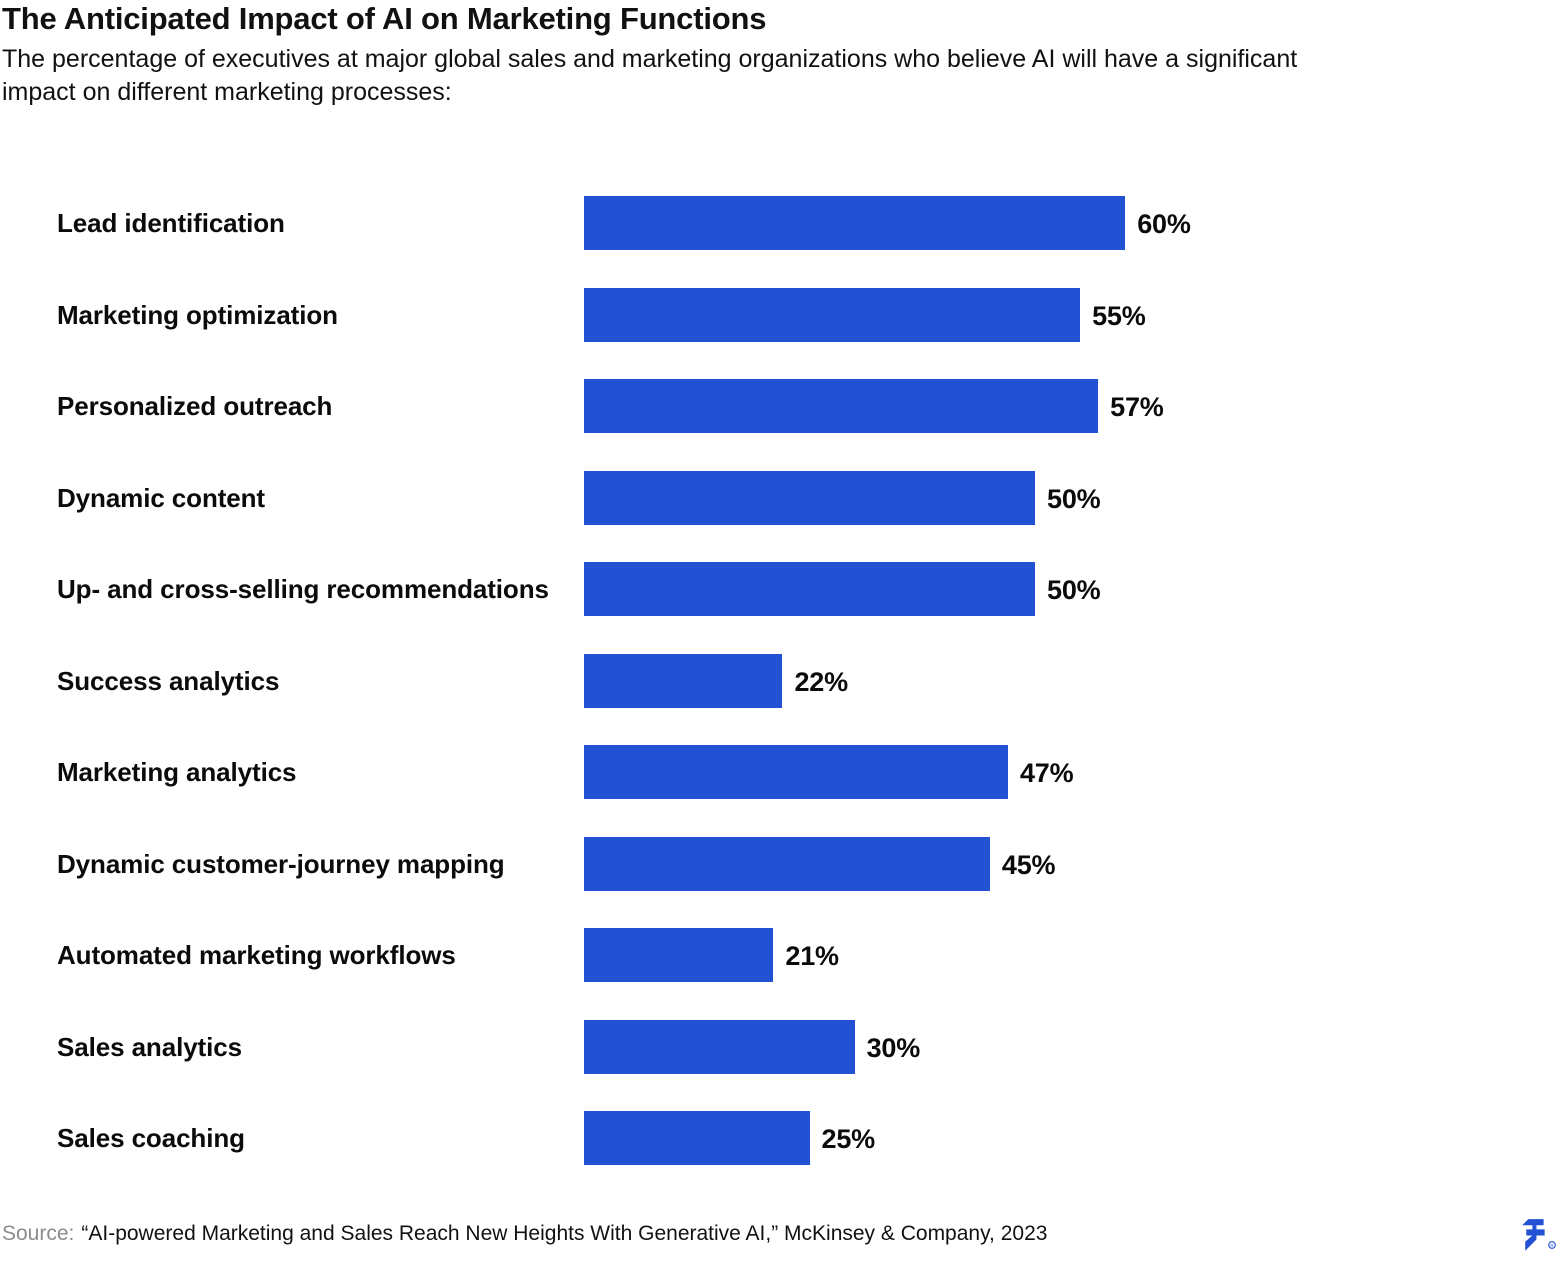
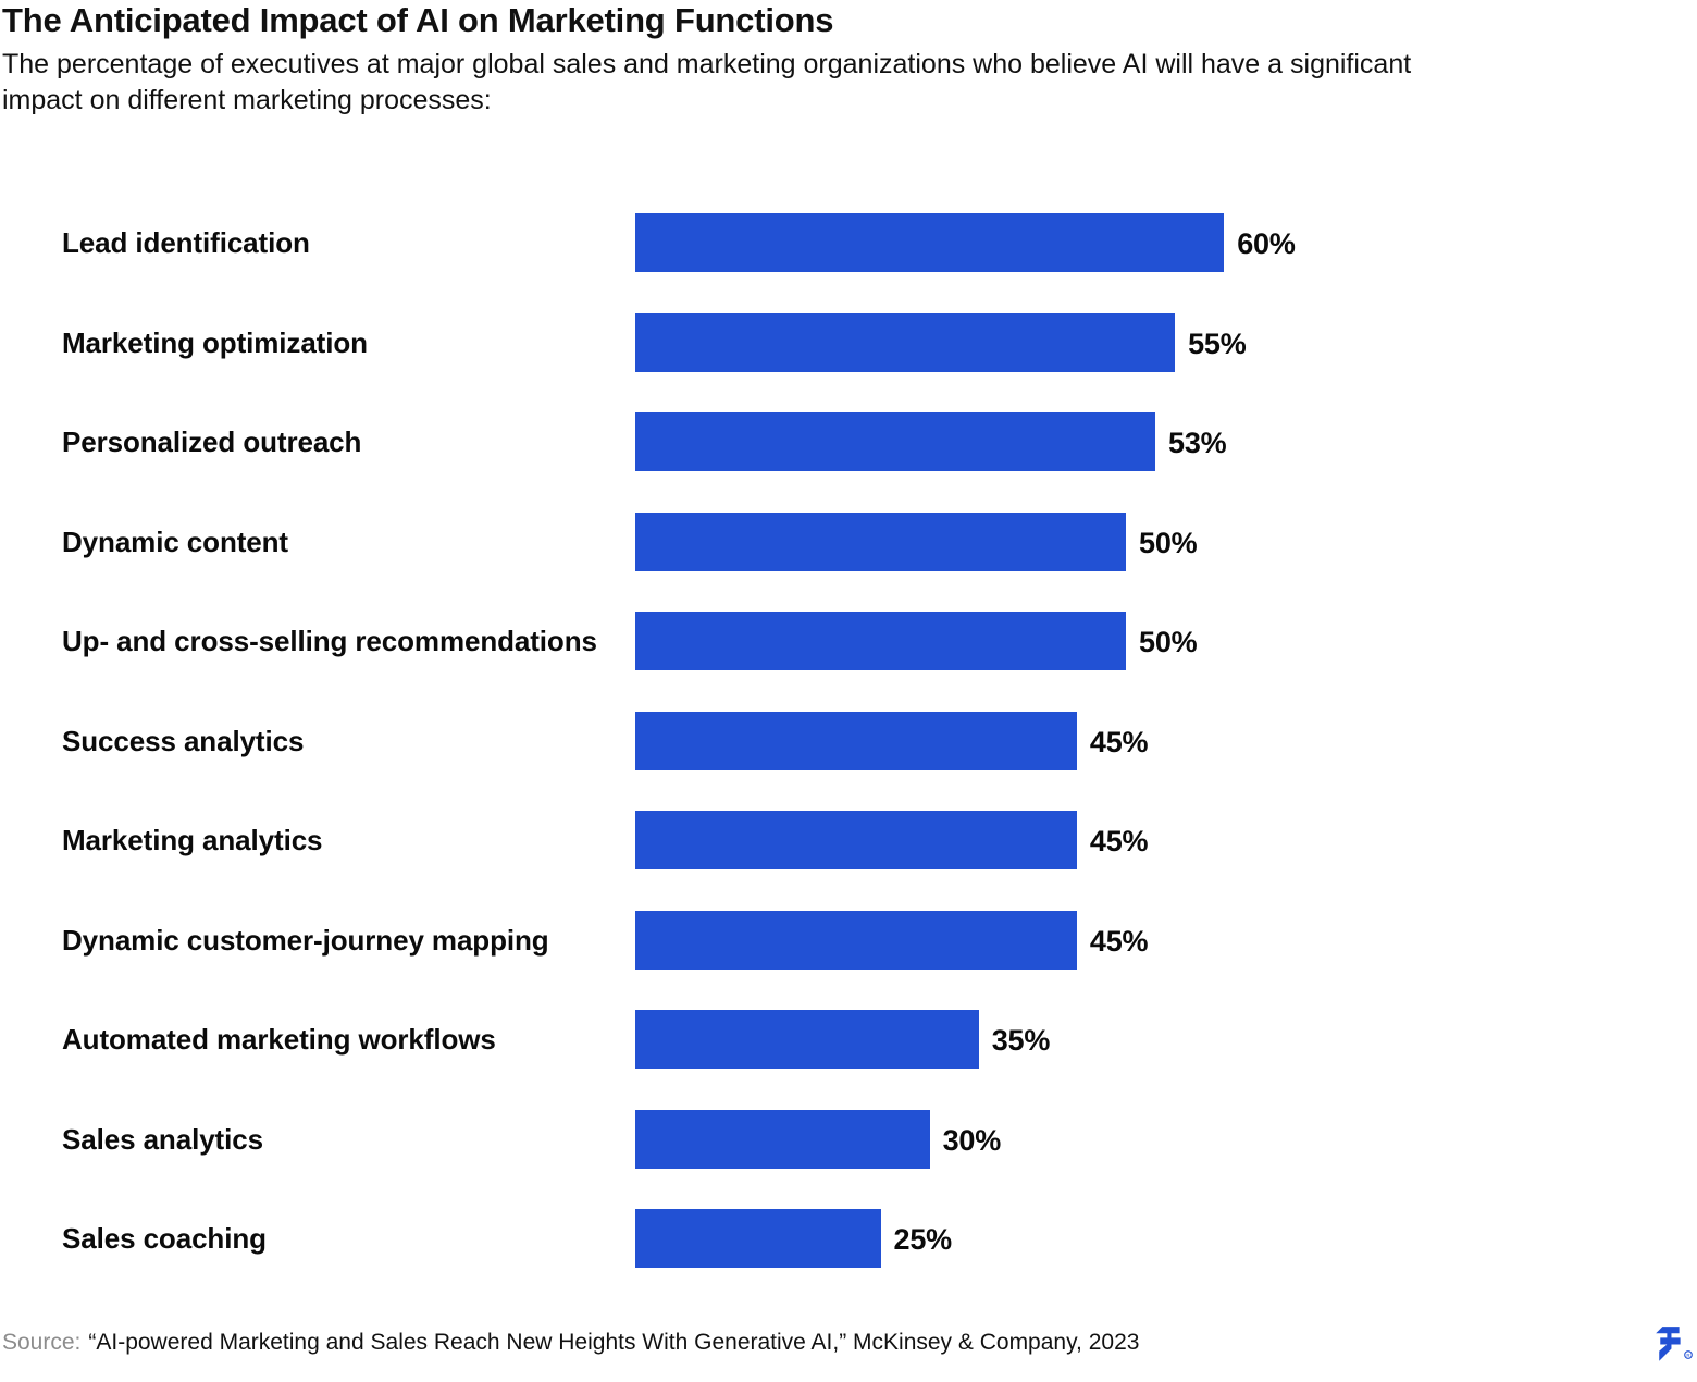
Personalized outreach: 57% -> 53%
Success analytics: 22% -> 45%
Marketing analytics: 47% -> 45%
Automated marketing workflows: 21% -> 35%
